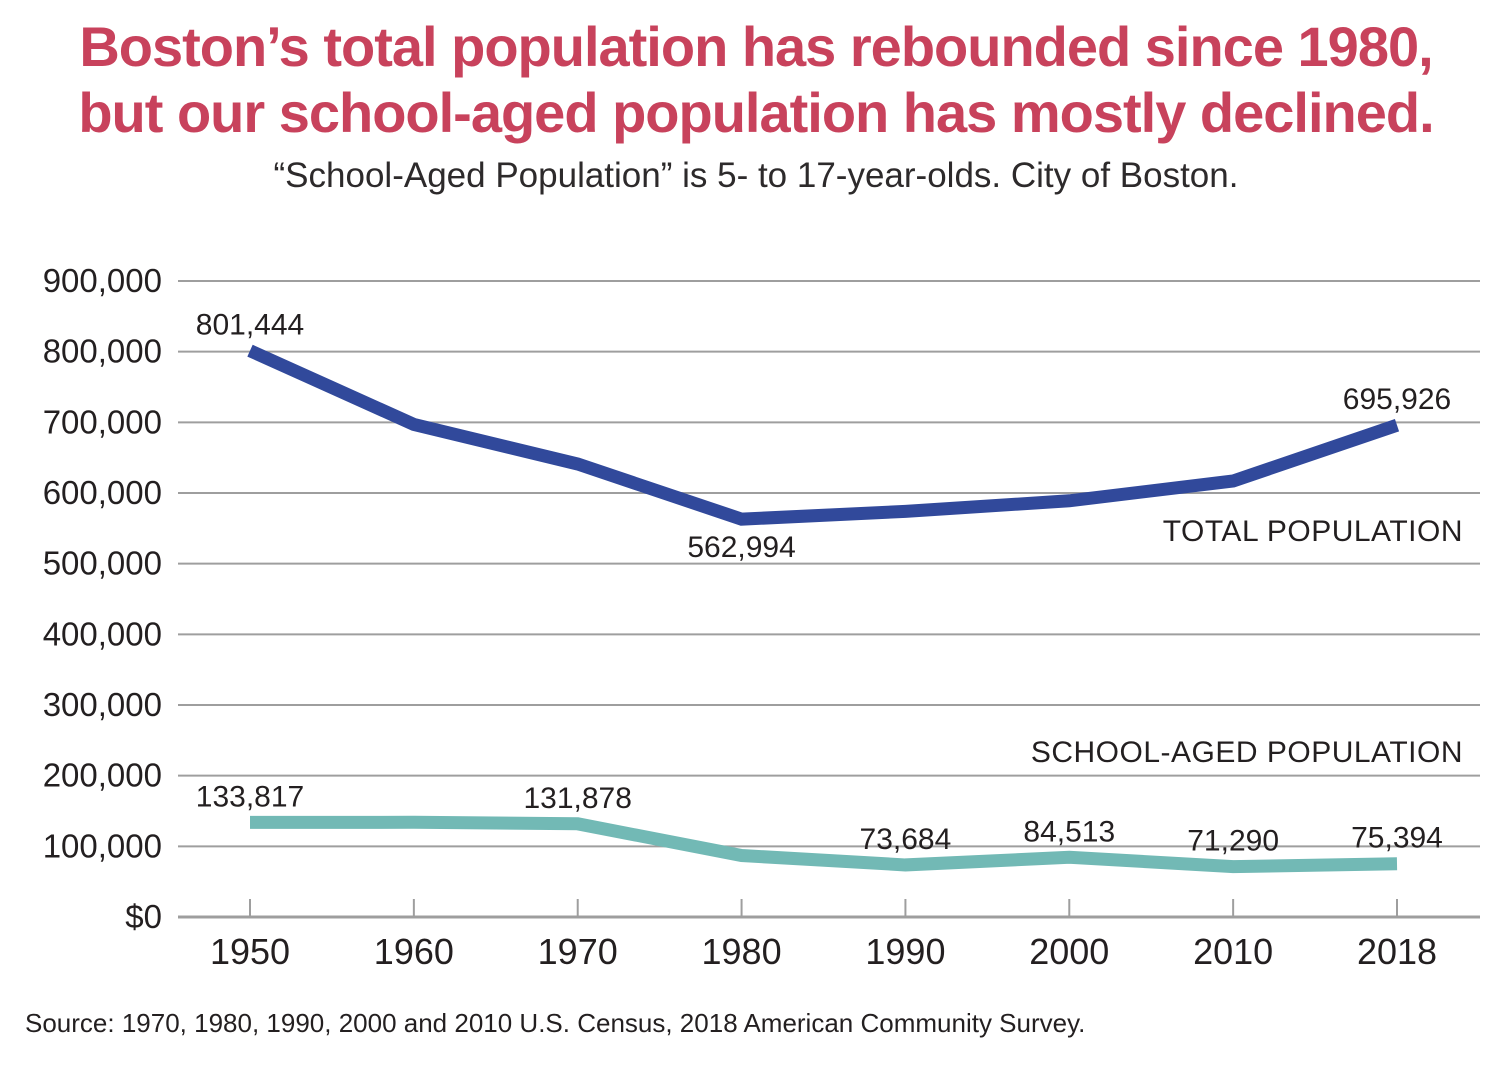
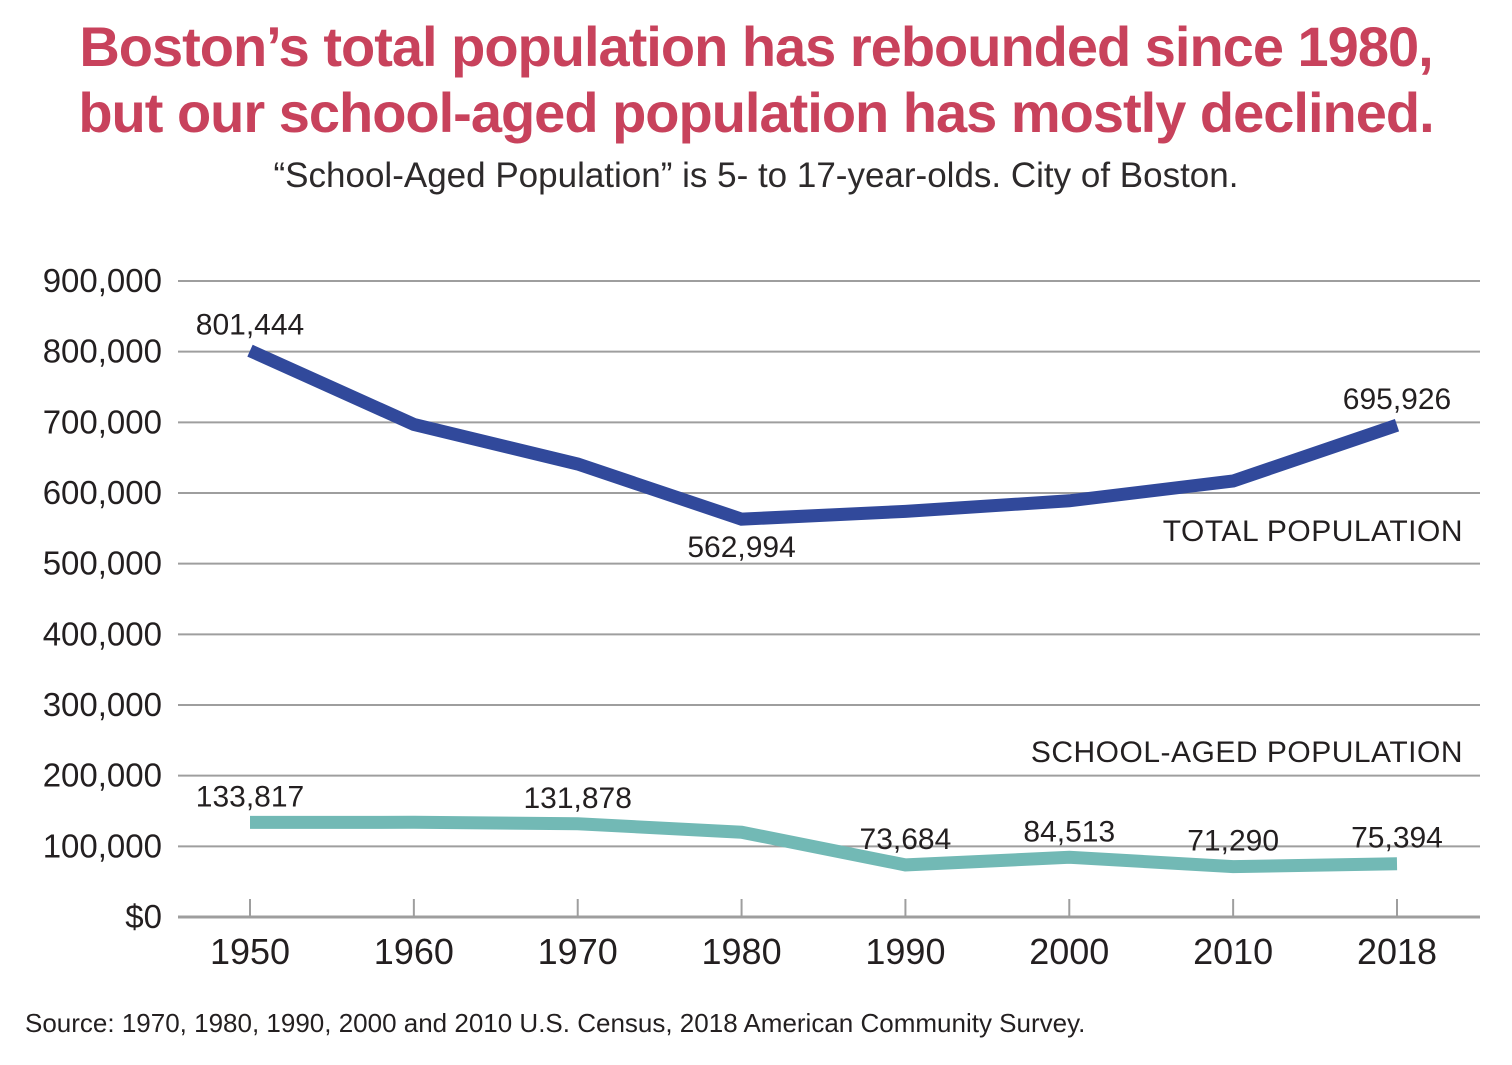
SCHOOL-AGED POPULATION/1980: 90000 -> 120000
